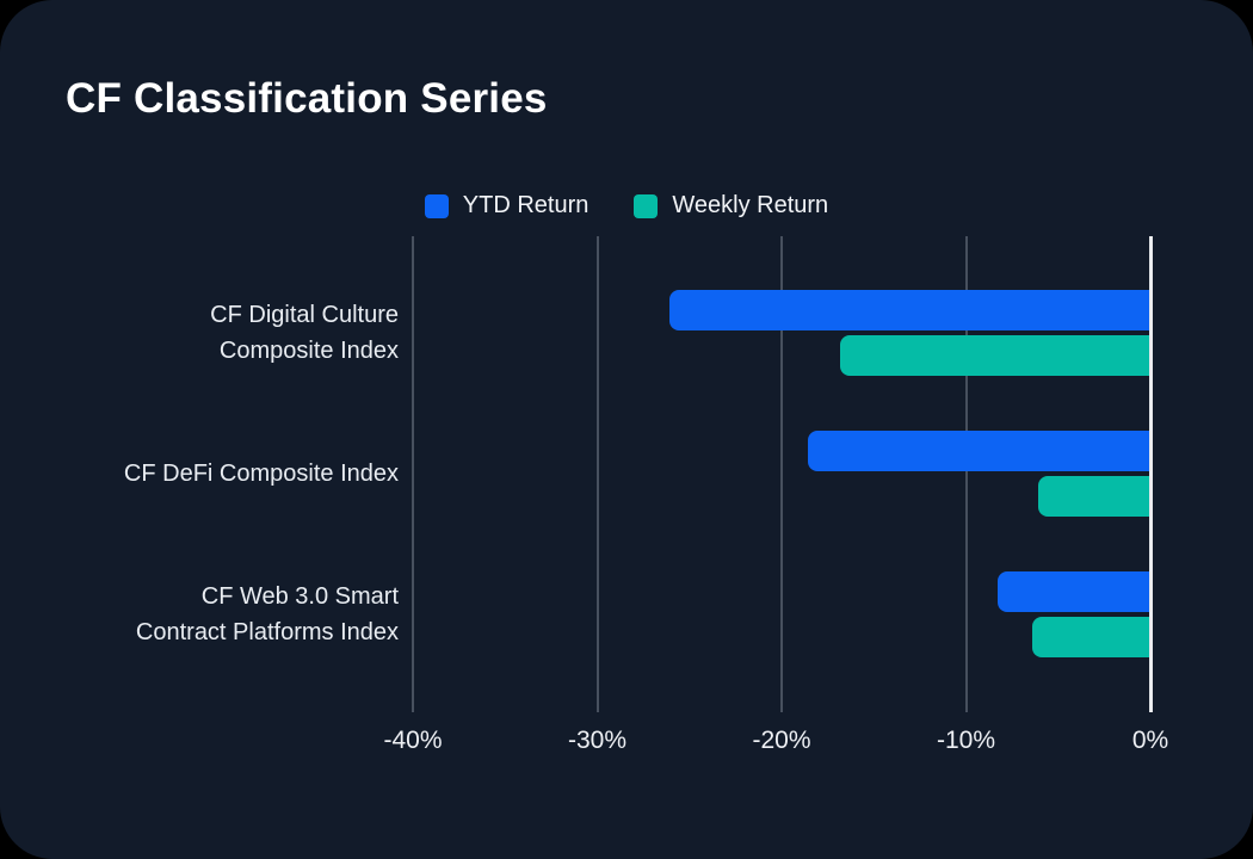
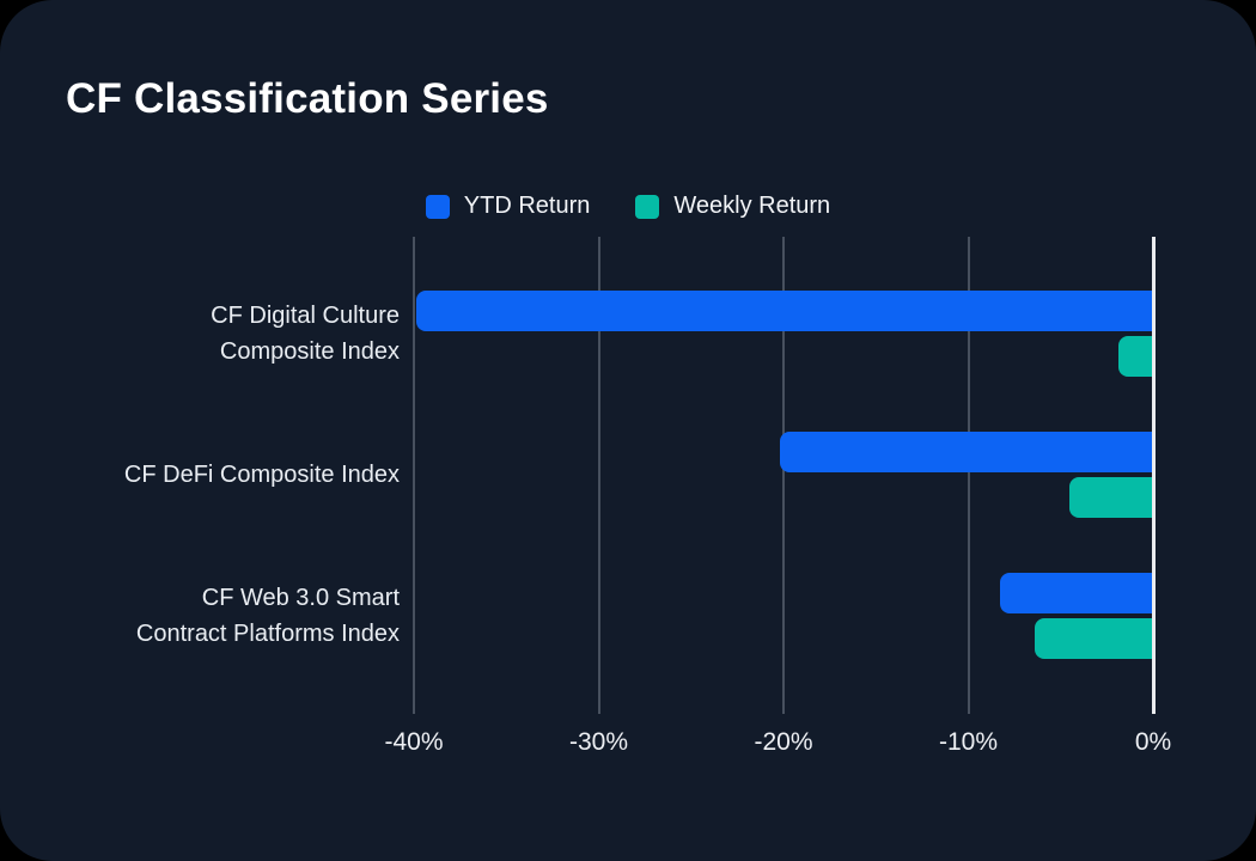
YTD Return/CF Digital Culture Composite Index: -26.1% -> -39.9%
Weekly Return/CF Digital Culture Composite Index: -16.8% -> -1.9%
YTD Return/CF DeFi Composite Index: -18.6% -> -20.2%
Weekly Return/CF DeFi Composite Index: -6.1% -> -4.5%
